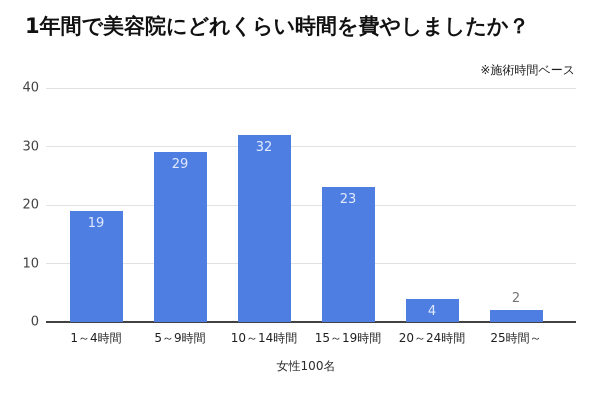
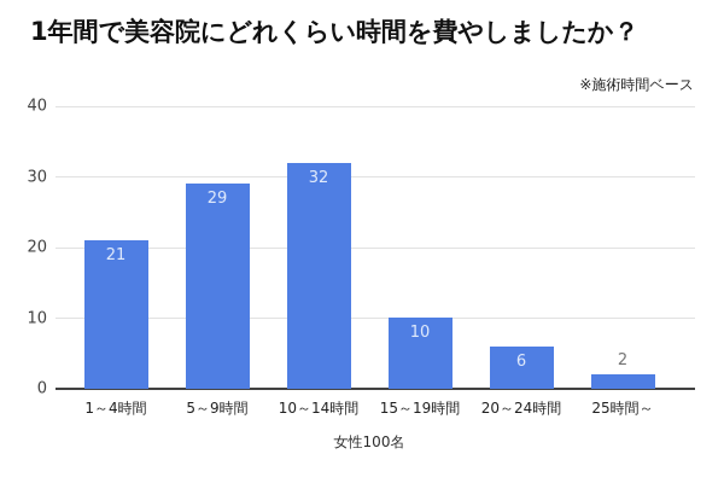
1～4時間: 19 -> 21
15～19時間: 23 -> 10
20～24時間: 4 -> 6
